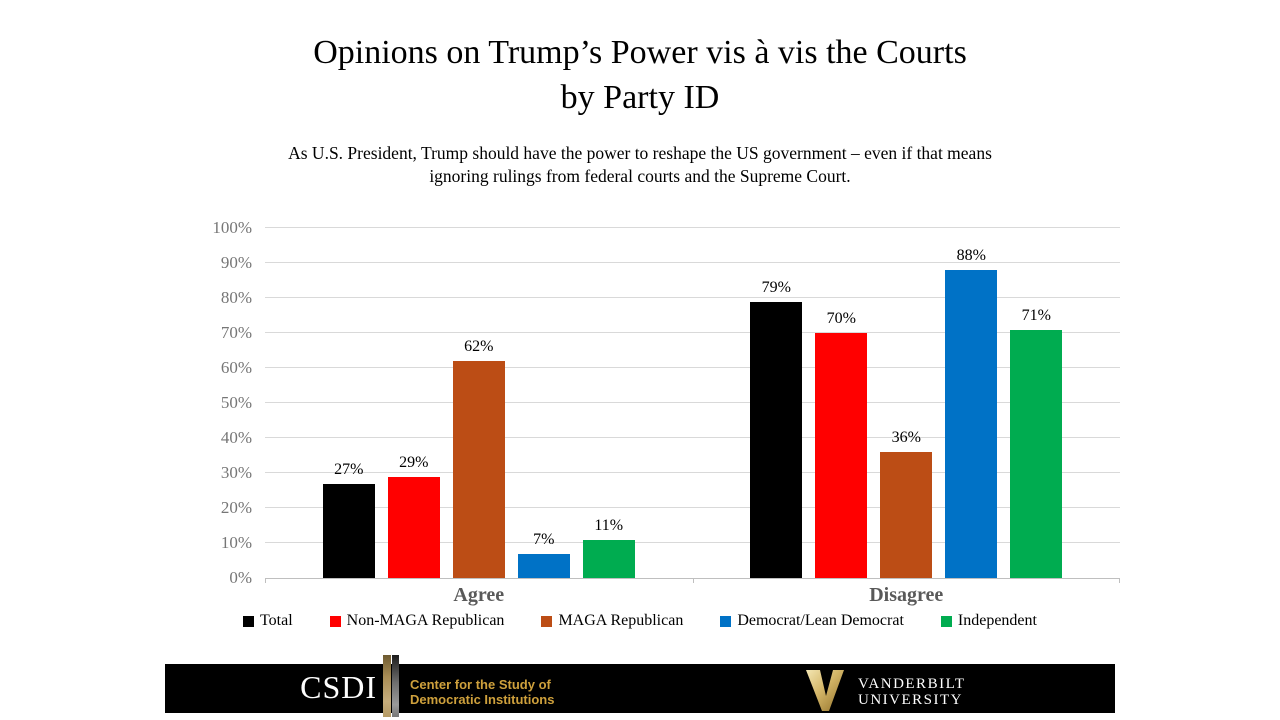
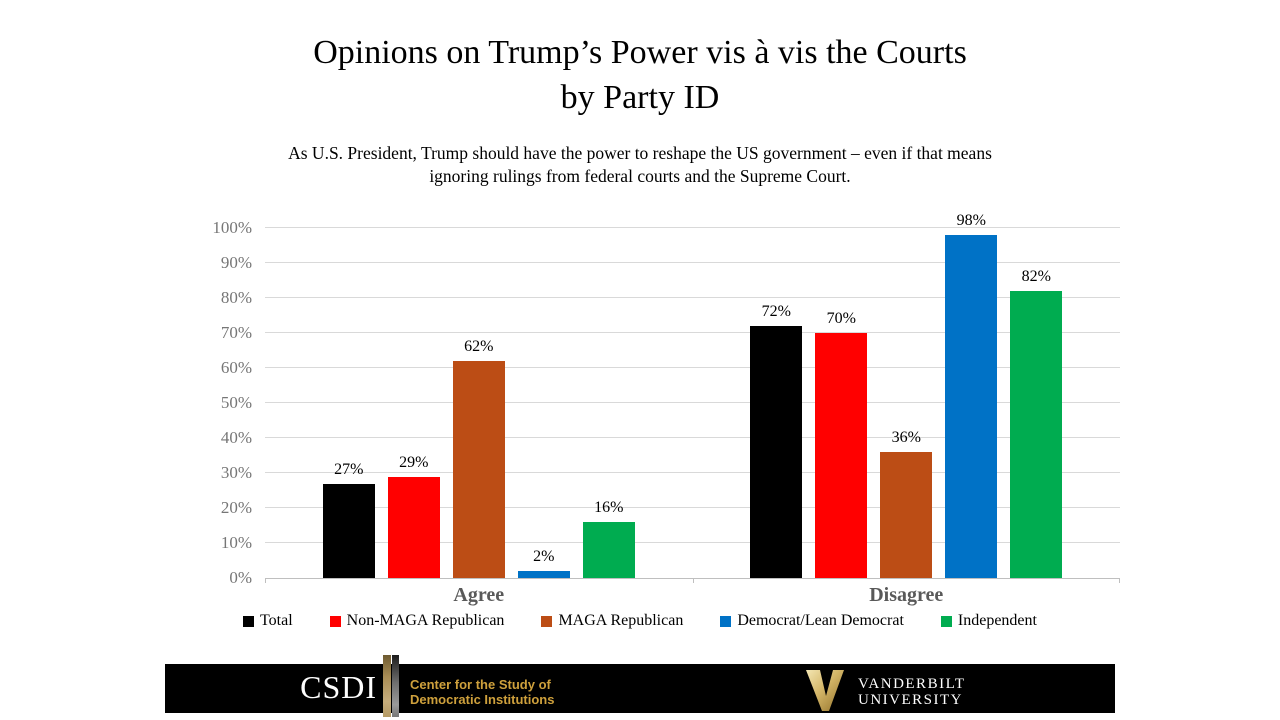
Democrat/Lean Democrat/Agree: 7% -> 2%
Independent/Agree: 11% -> 16%
Total/Disagree: 79% -> 72%
Democrat/Lean Democrat/Disagree: 88% -> 98%
Independent/Disagree: 71% -> 82%
